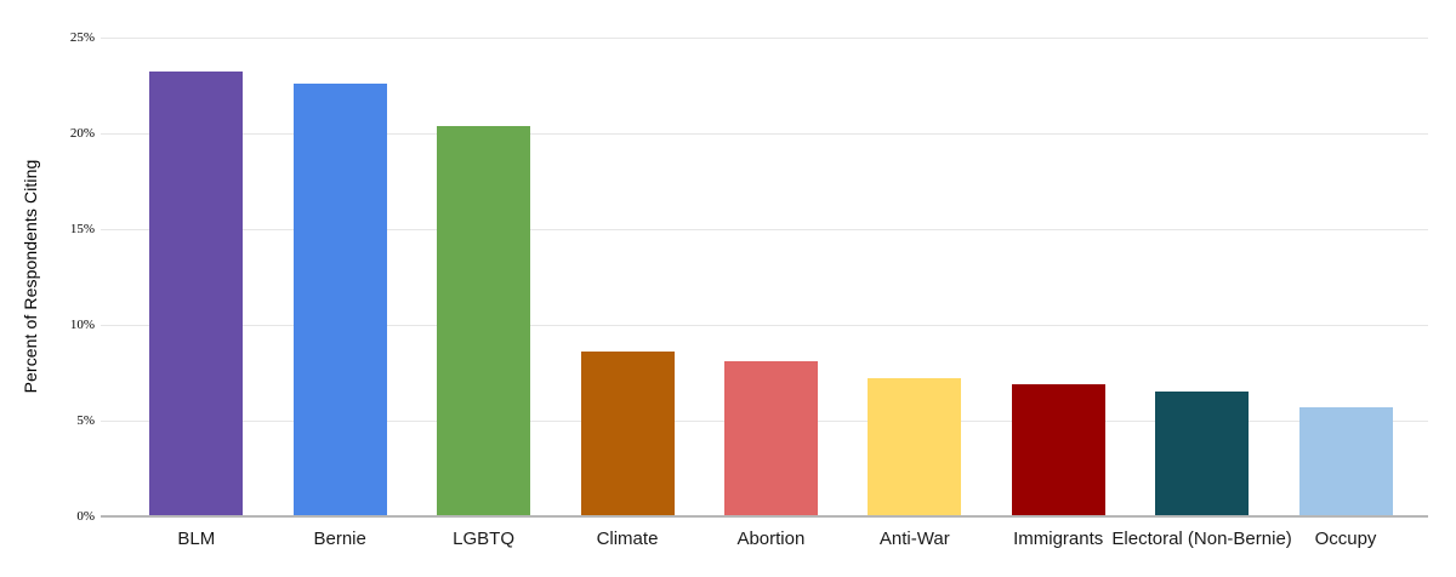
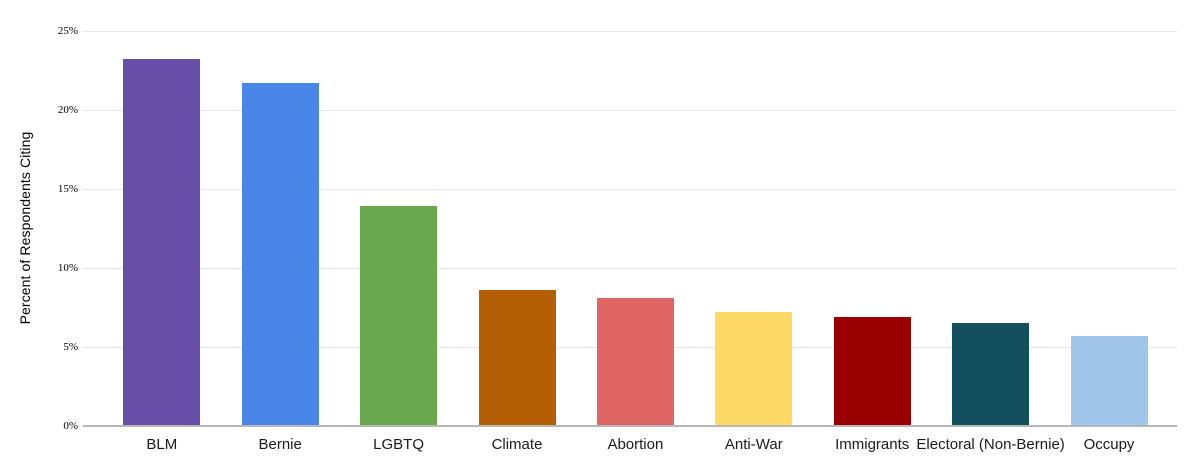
Bernie: 22.6% -> 21.7%
LGBTQ: 20.4% -> 13.9%
